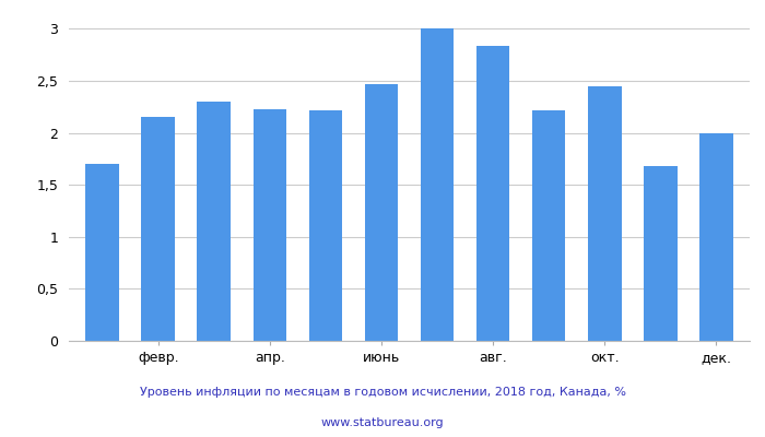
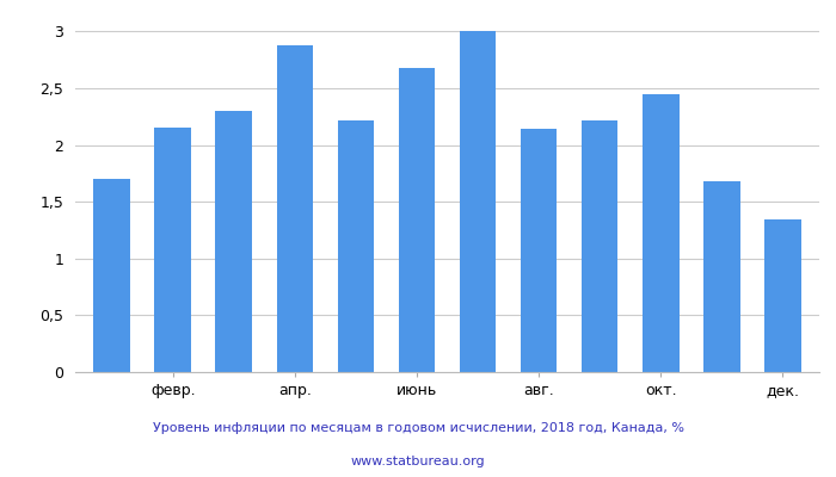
апр.: 2,23 -> 2,88
июнь: 2,47 -> 2,68
авг.: 2,83 -> 2,14
дек.: 1,99 -> 1,34
